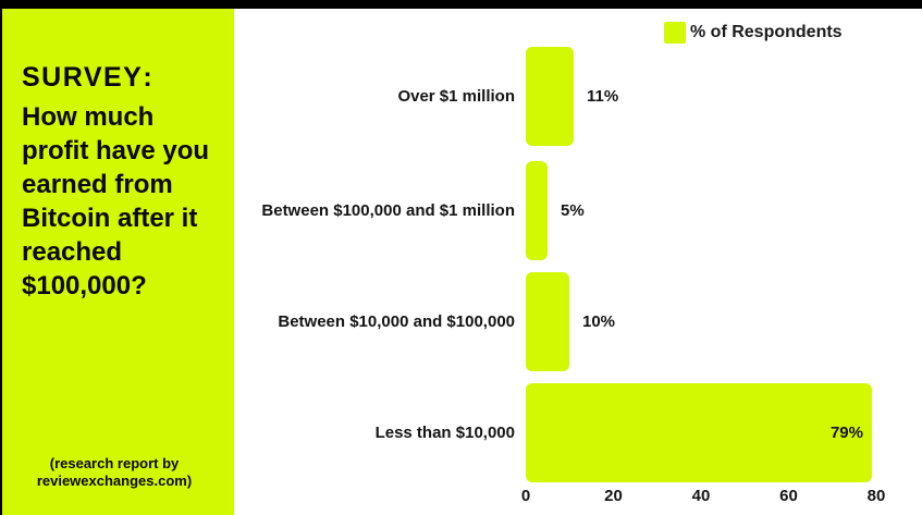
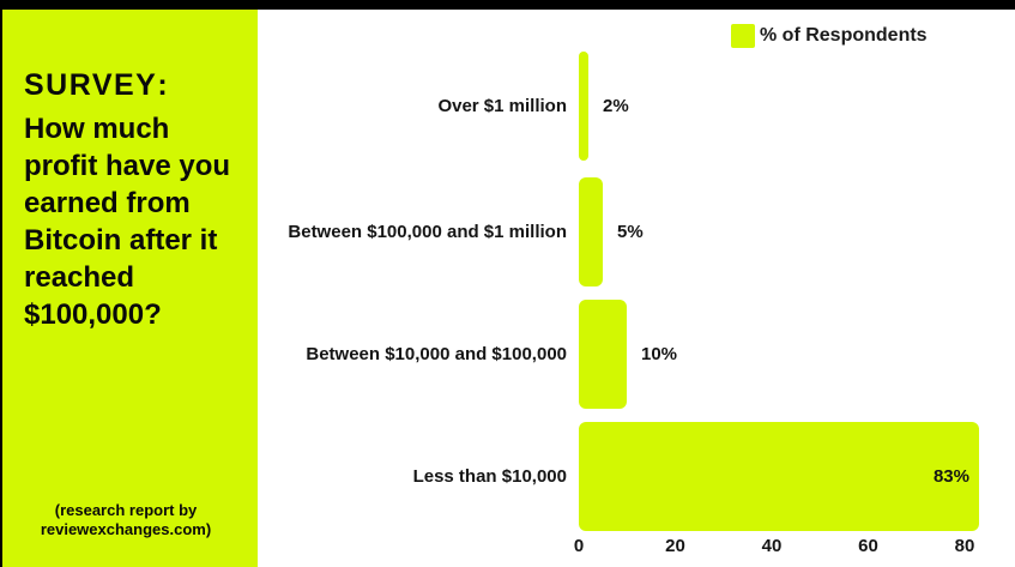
Over $1 million: 11% -> 2%
Less than $10,000: 79% -> 83%
